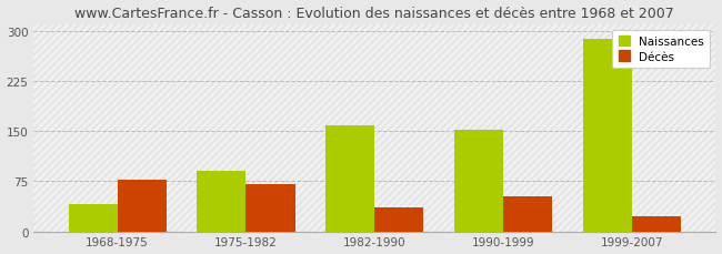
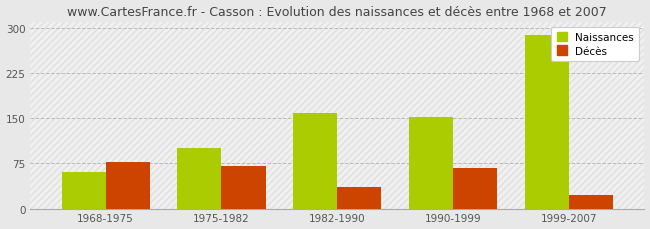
Naissances/1968-1975: 40 -> 60
Naissances/1975-1982: 90 -> 100
Décès/1990-1999: 52 -> 68
